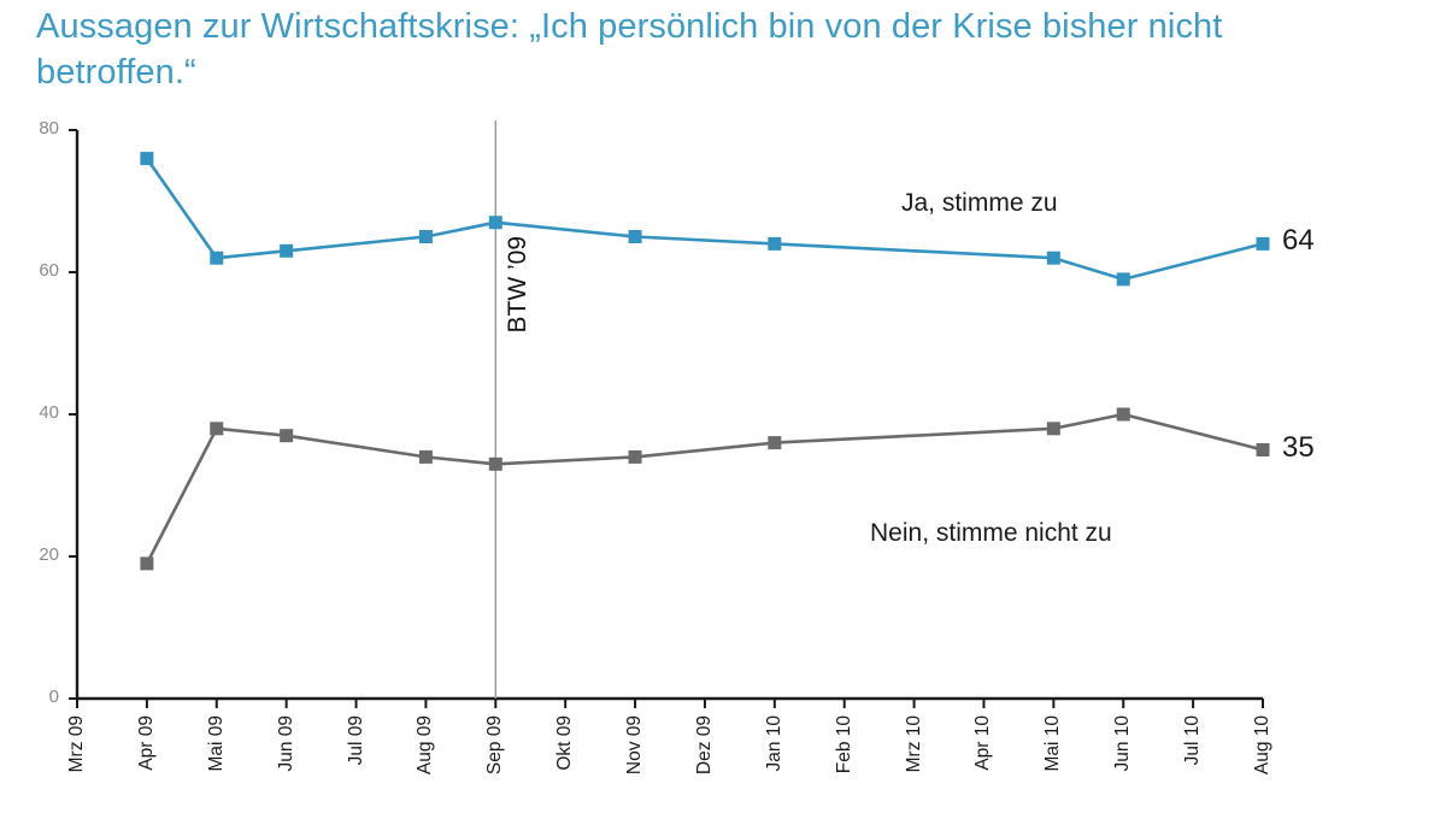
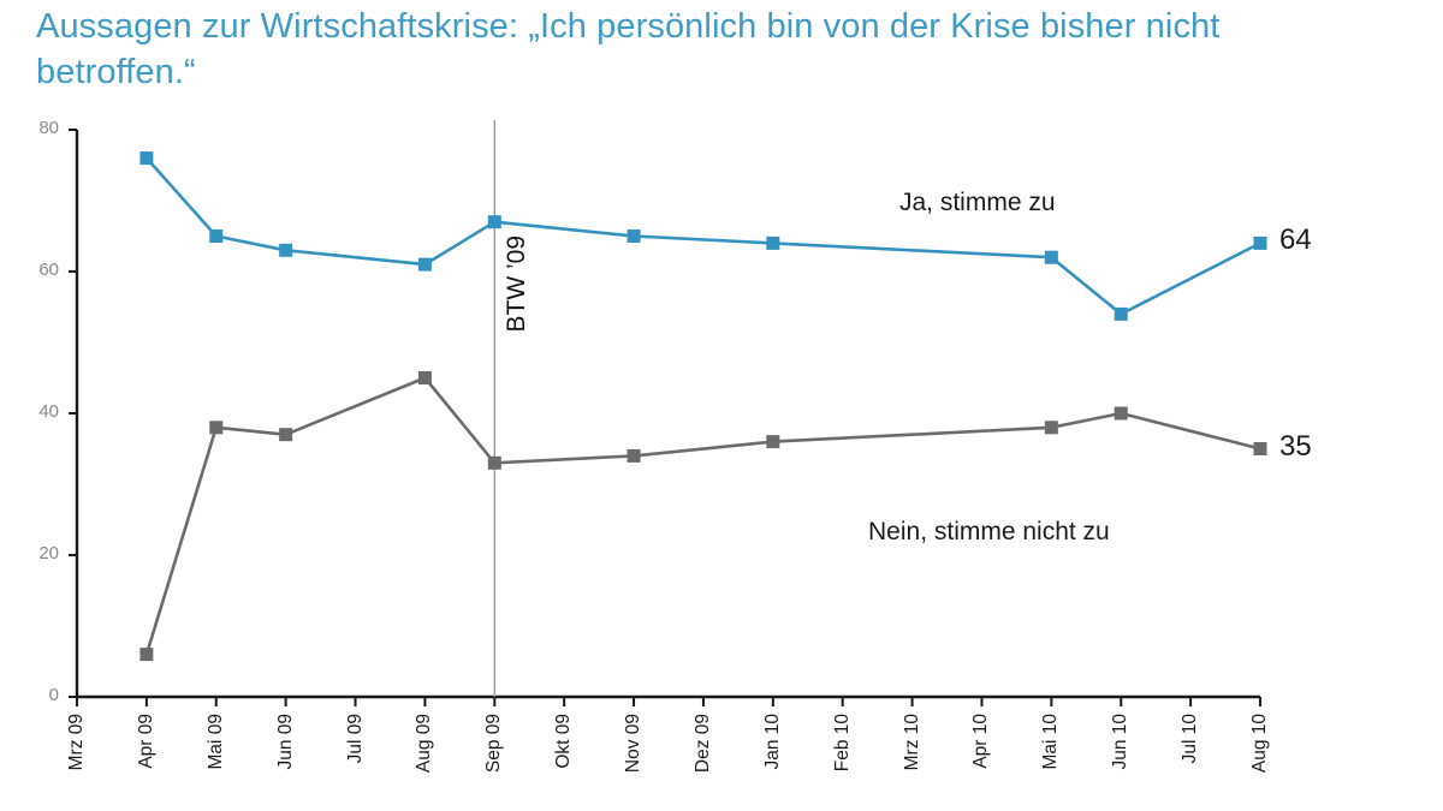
Nein, stimme nicht zu/Apr 09: 19 -> 6
Ja, stimme zu/Mai 09: 62 -> 65
Ja, stimme zu/Aug 09: 65 -> 61
Nein, stimme nicht zu/Aug 09: 34 -> 45
Ja, stimme zu/Jun 10: 59 -> 54
